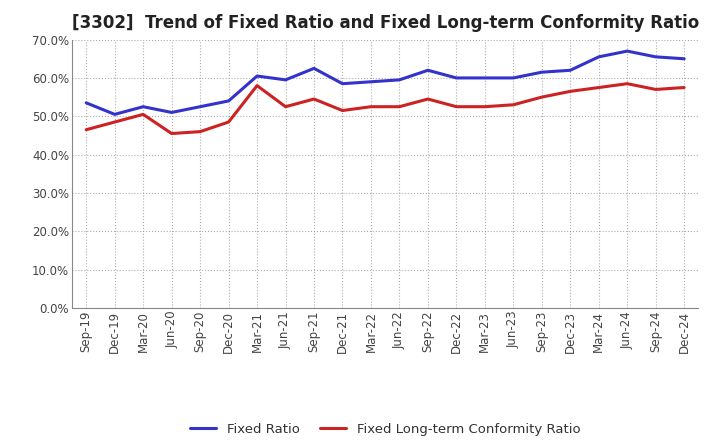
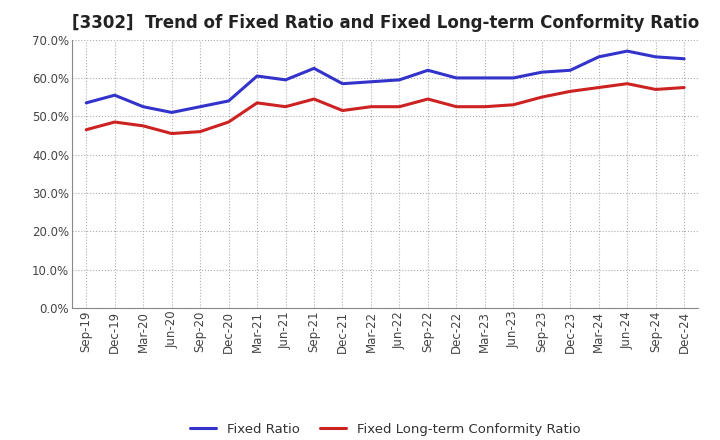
Fixed Ratio/Dec-19: 50.5% -> 55.5%
Fixed Long-term Conformity Ratio/Mar-20: 50.5% -> 47.5%
Fixed Long-term Conformity Ratio/Mar-21: 58.0% -> 53.5%
